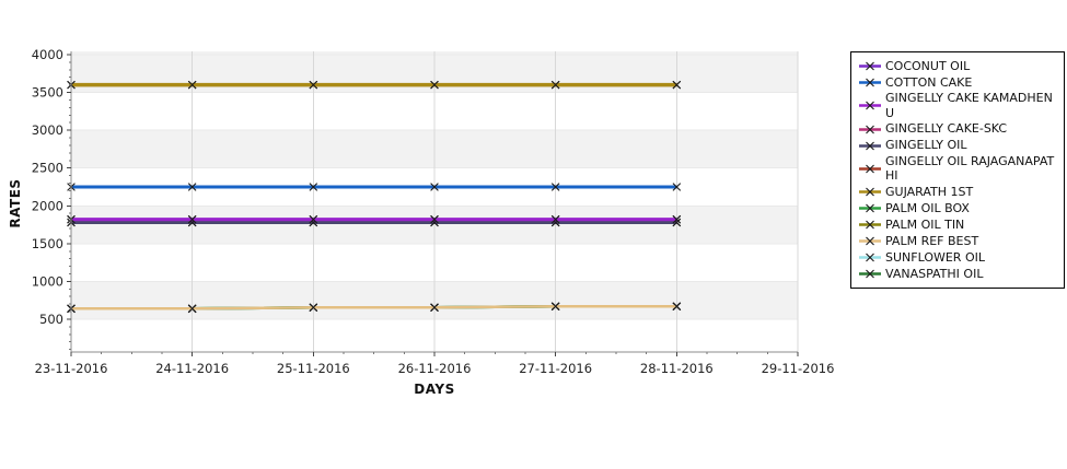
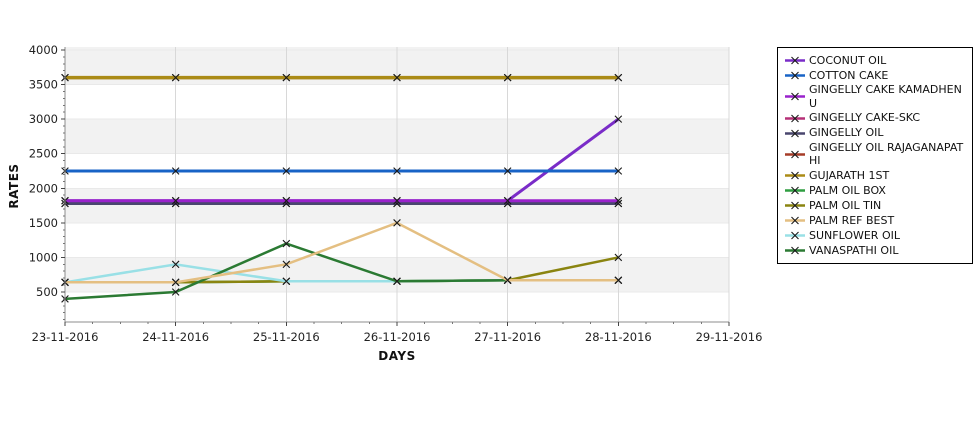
VANASPATHI OIL/23-11-2016: 600 -> 400
SUNFLOWER OIL/24-11-2016: 600 -> 900
VANASPATHI OIL/24-11-2016: 600 -> 500
PALM REF BEST/25-11-2016: 700 -> 900
VANASPATHI OIL/25-11-2016: 700 -> 1200
PALM REF BEST/26-11-2016: 700 -> 1500
COCONUT OIL/28-11-2016: 1800 -> 3000
PALM OIL TIN/28-11-2016: 700 -> 1000
